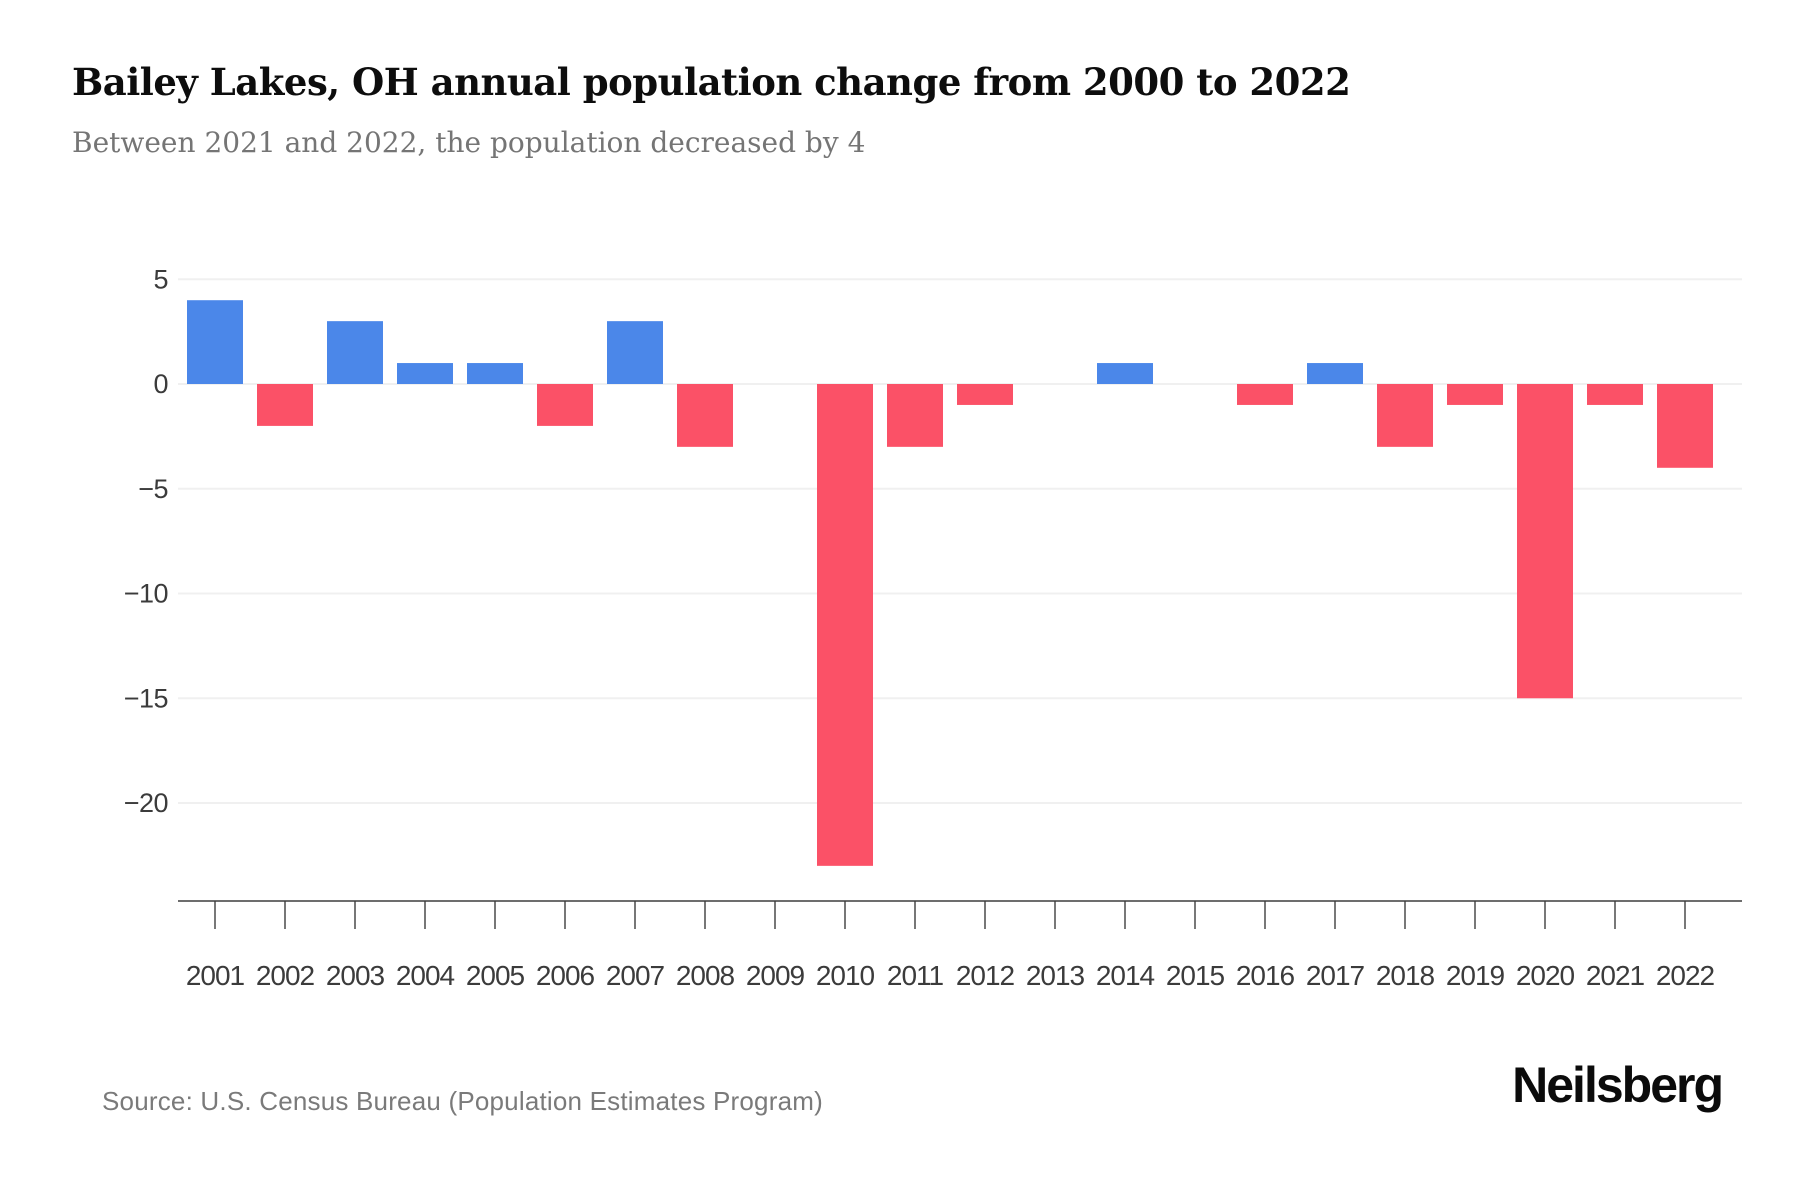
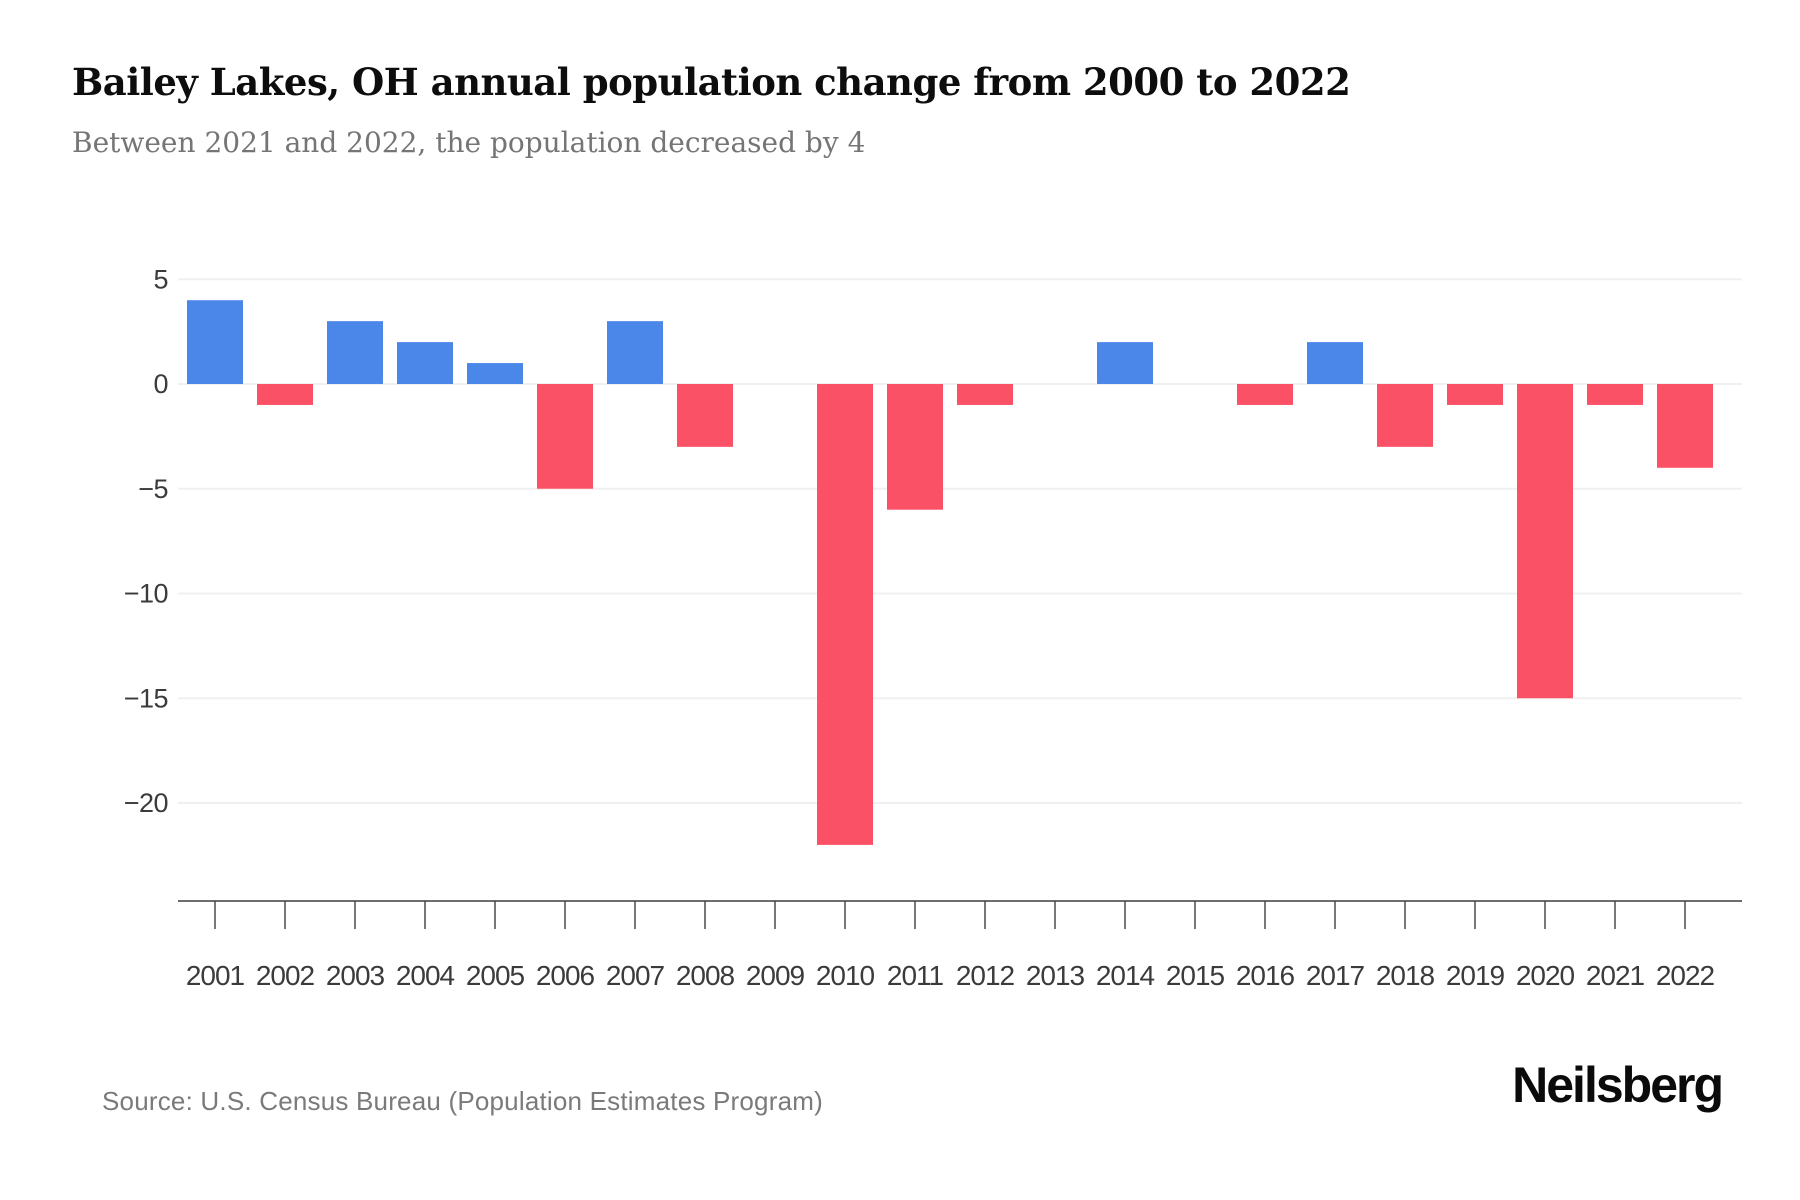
2002: -2 -> -1
2004: 1 -> 2
2006: -2 -> -5
2010: -23 -> -22
2011: -3 -> -6
2014: 1 -> 2
2017: 1 -> 2
